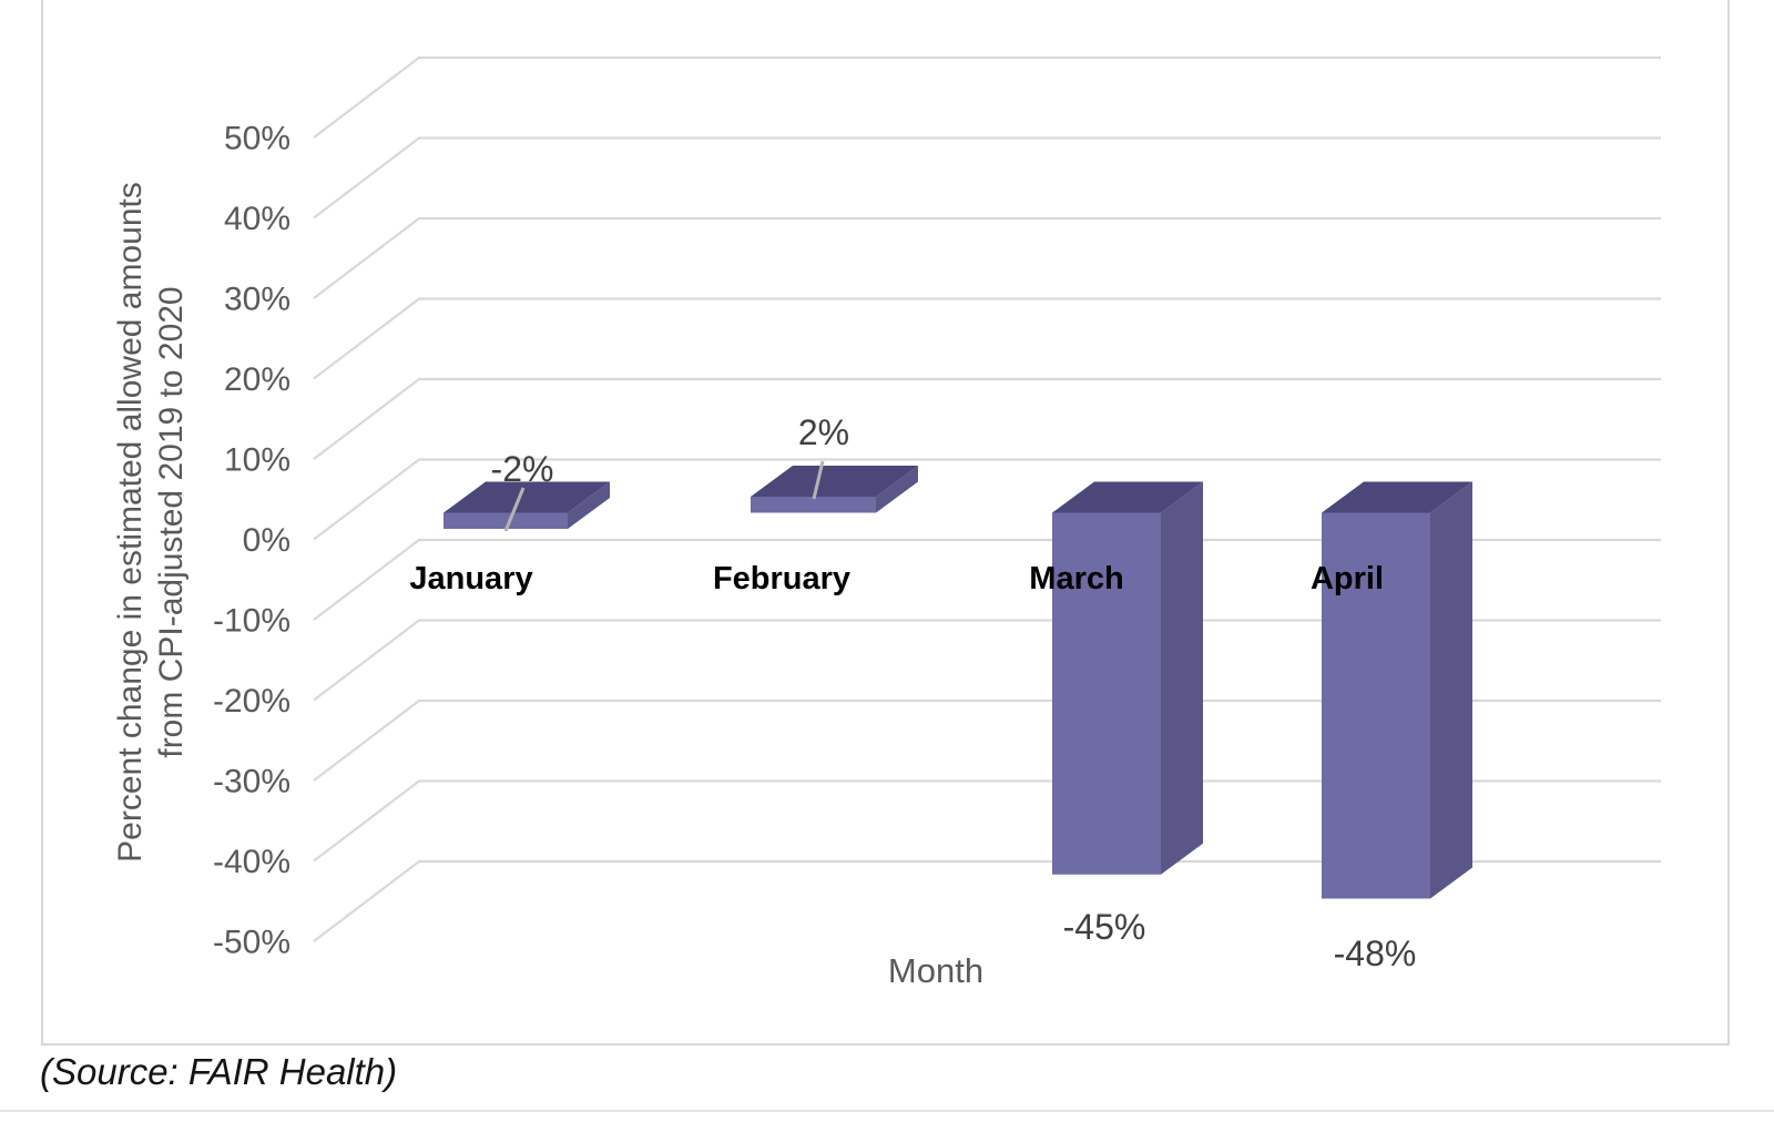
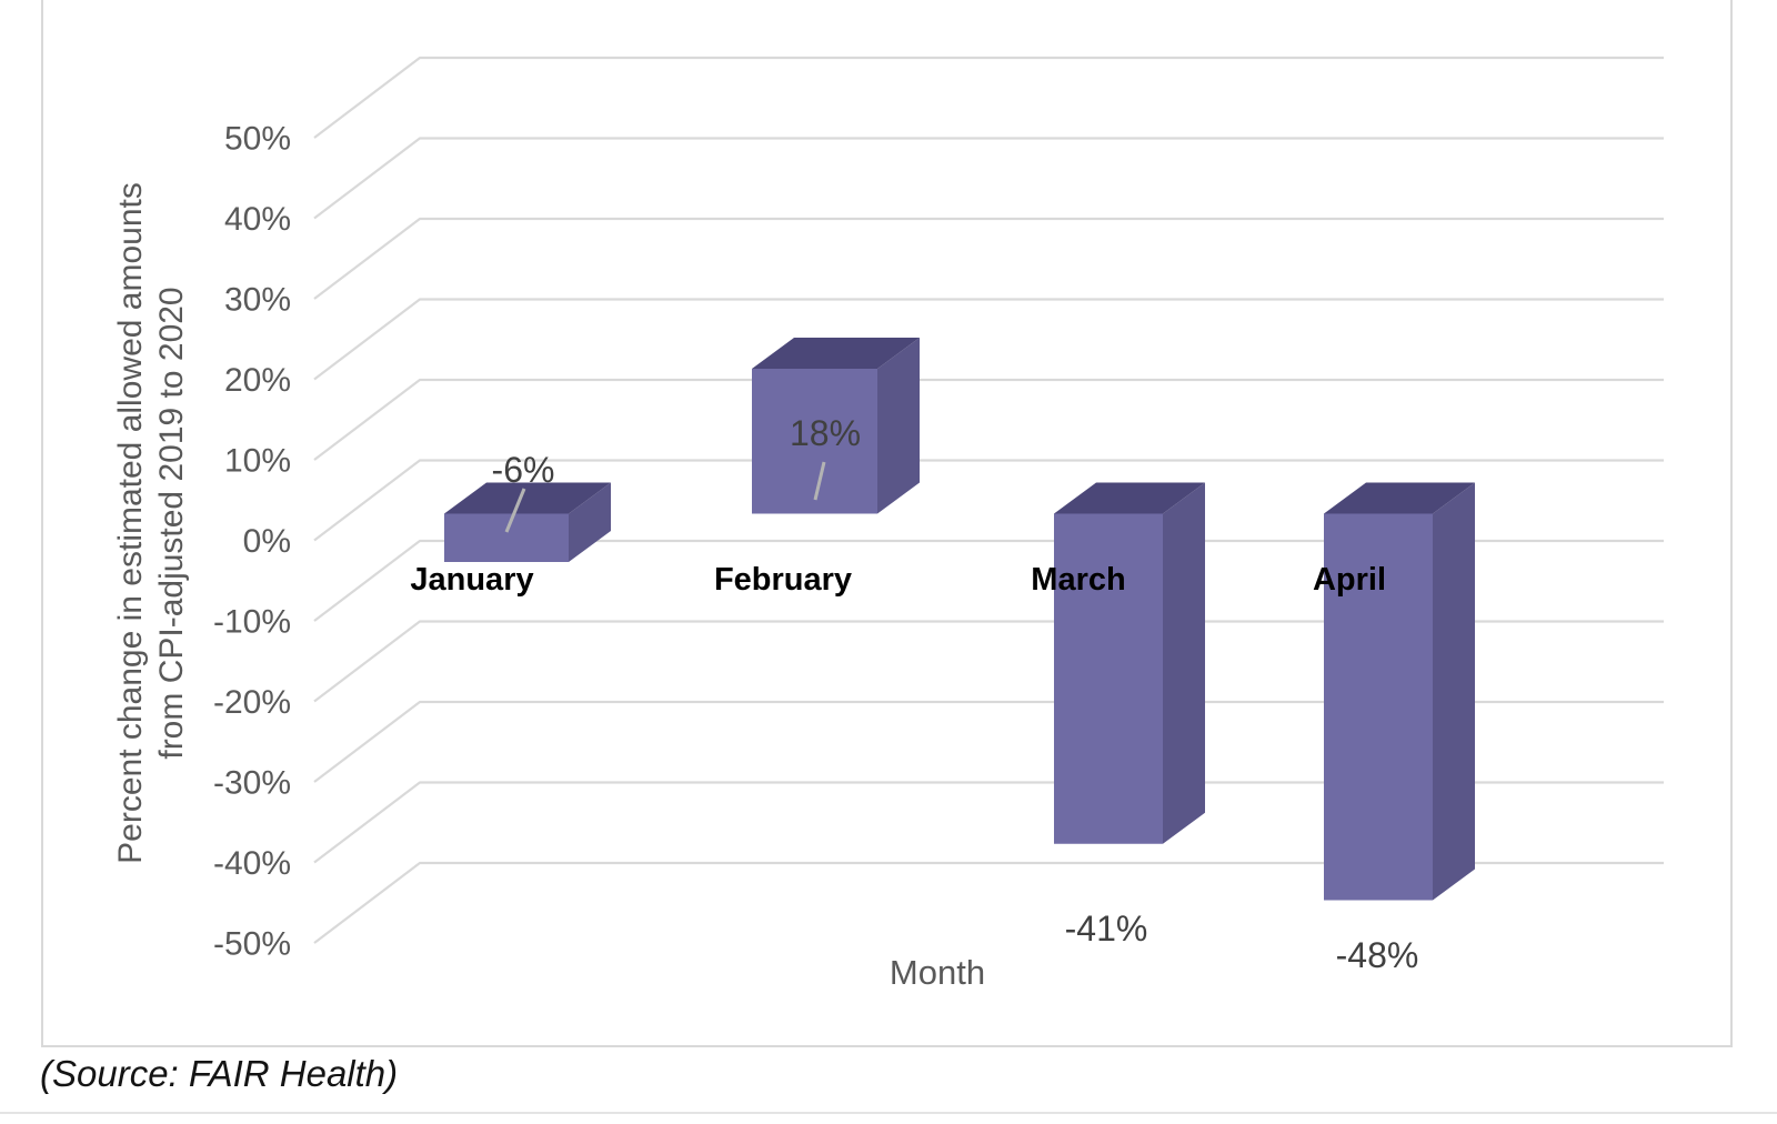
January: -2% -> -6%
February: 2% -> 18%
March: -45% -> -41%
